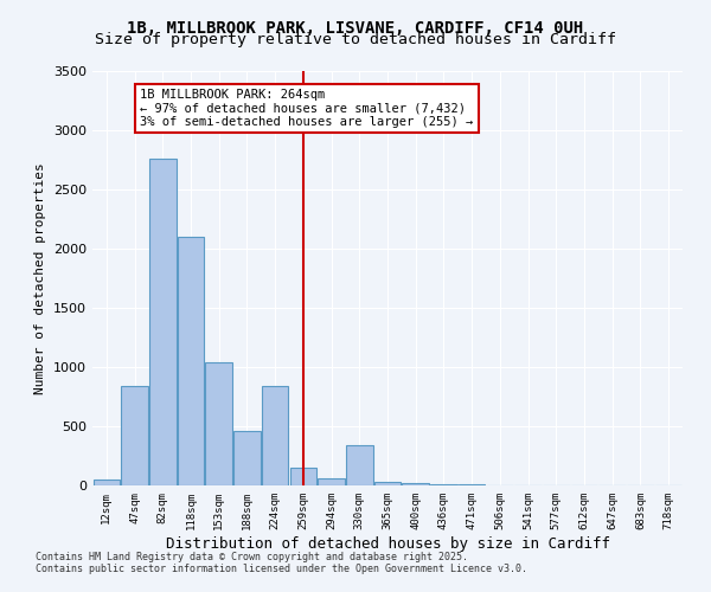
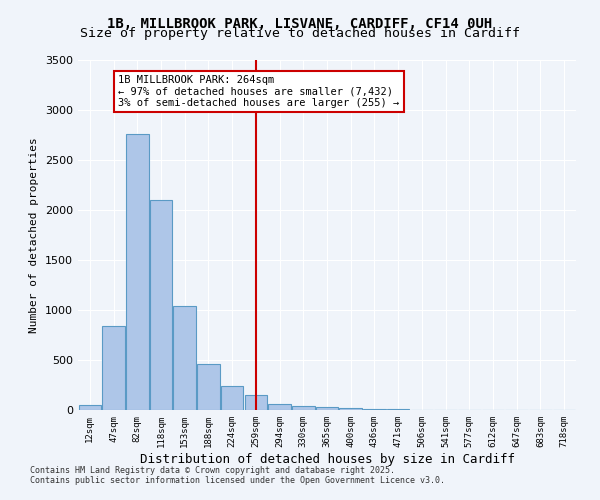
224sqm: 840 -> 240
330sqm: 340 -> 40
